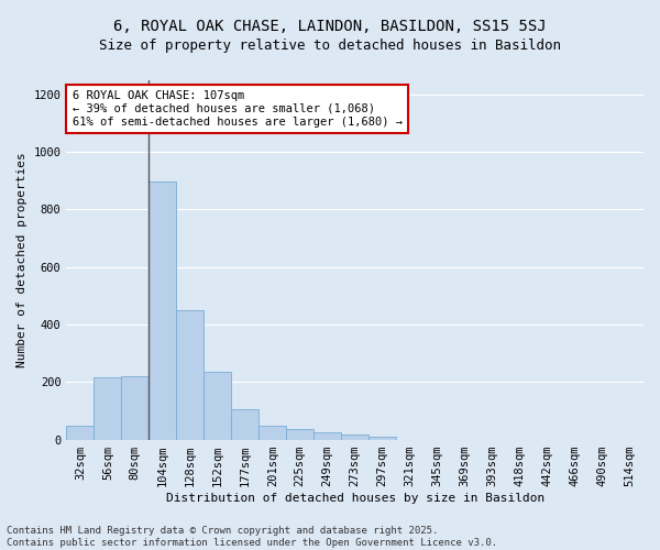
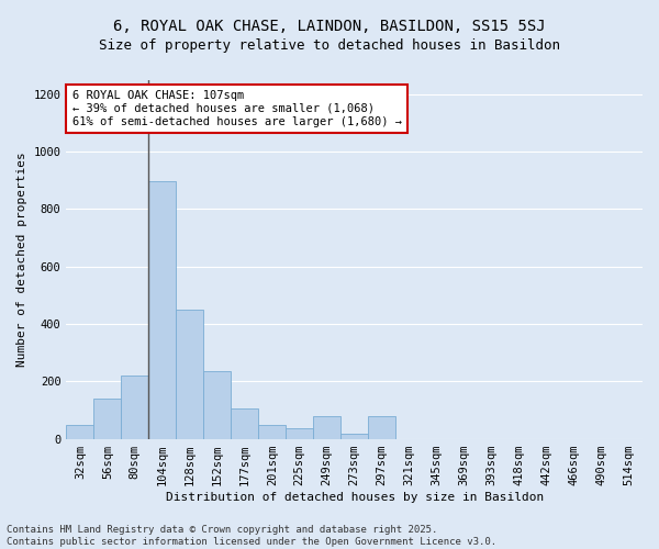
56sqm: 215 -> 140
249sqm: 25 -> 80
297sqm: 8 -> 80
